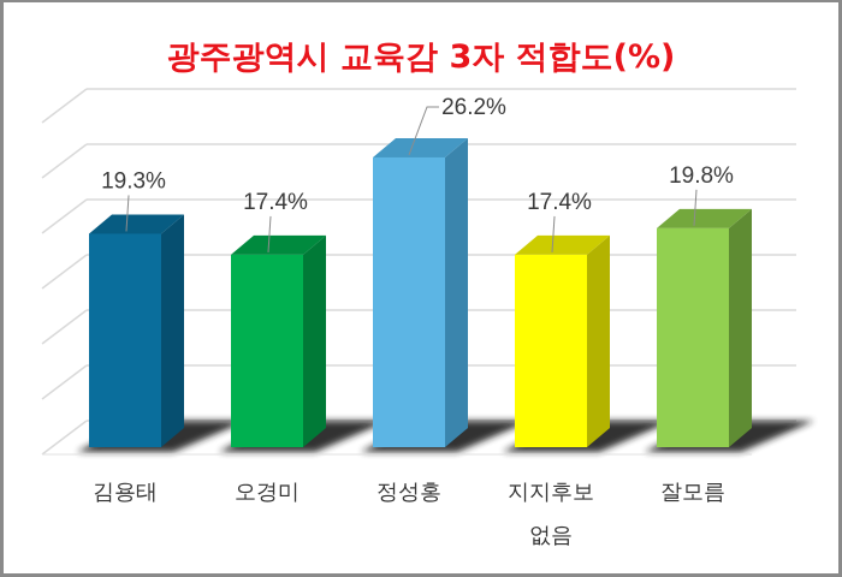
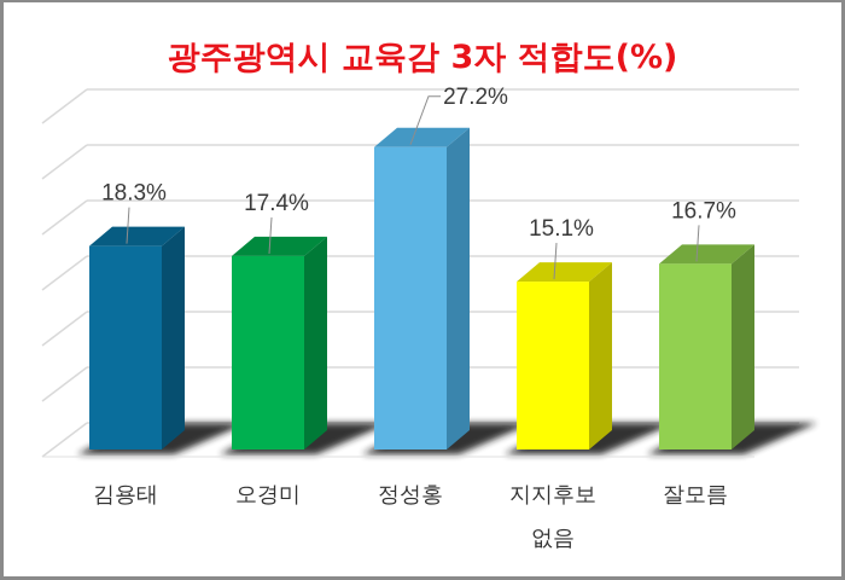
김용태: 19.3% -> 18.3%
정성홍: 26.2% -> 27.2%
지지후보 없음: 17.4% -> 15.1%
잘모름: 19.8% -> 16.7%
